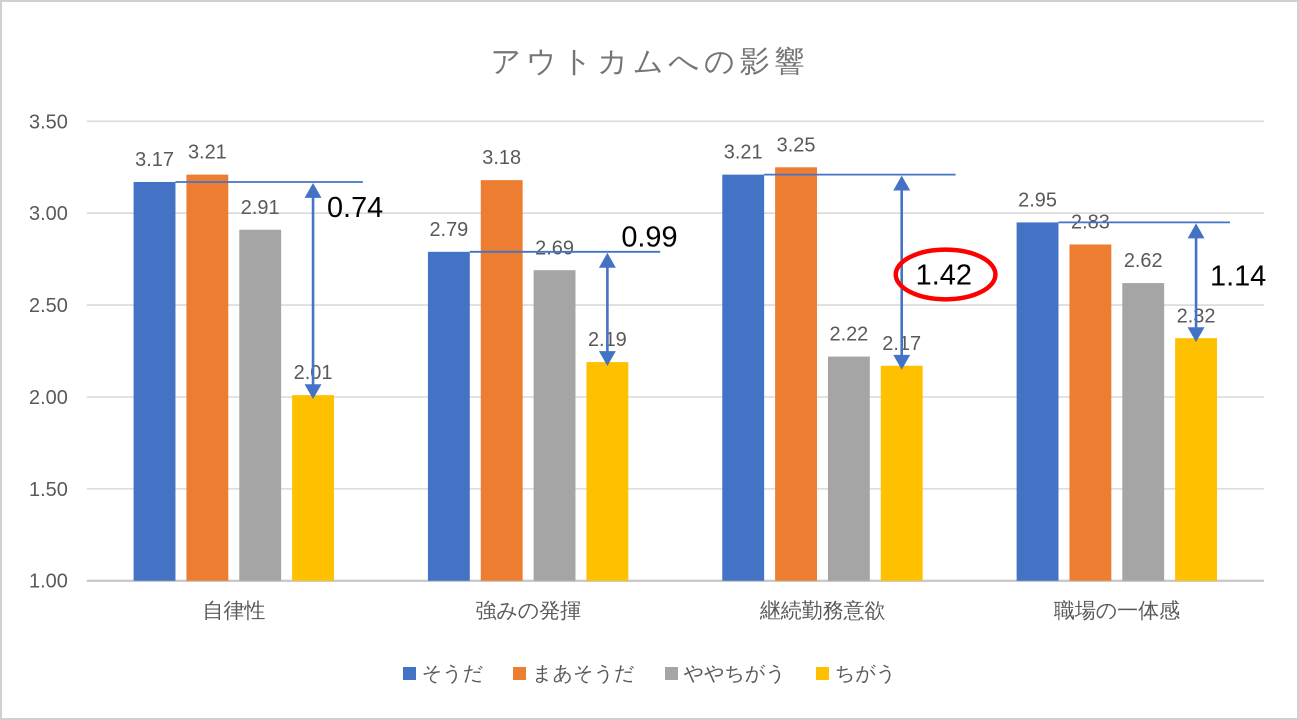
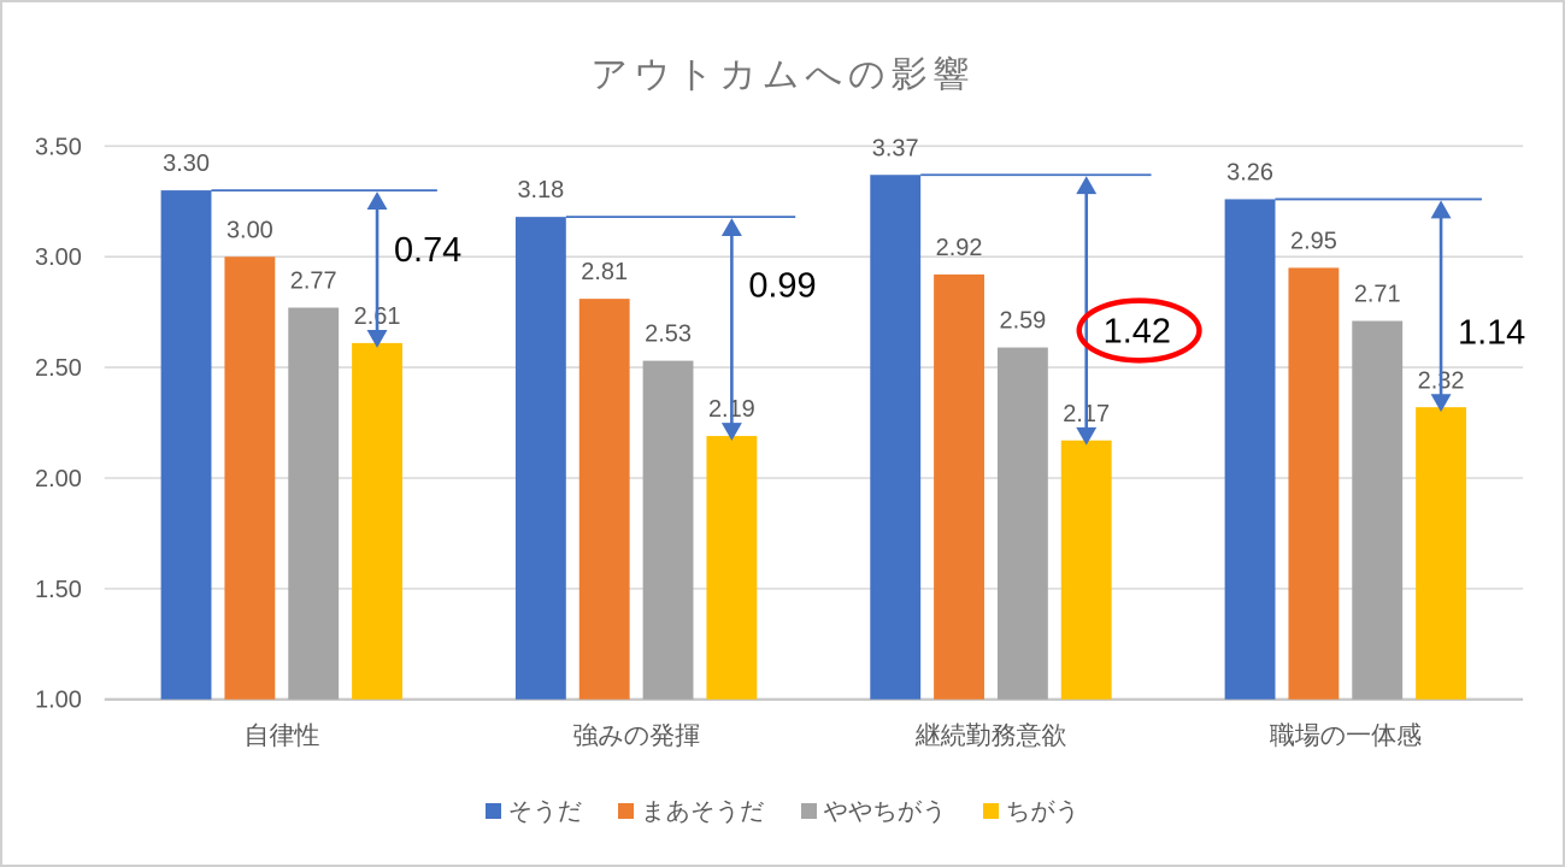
そうだ/自律性: 3.17 -> 3.30
まあそうだ/自律性: 3.21 -> 3.00
ややちがう/自律性: 2.91 -> 2.77
ちがう/自律性: 2.01 -> 2.61
そうだ/強みの発揮: 2.79 -> 3.18
まあそうだ/強みの発揮: 3.18 -> 2.81
ややちがう/強みの発揮: 2.69 -> 2.53
そうだ/継続勤務意欲: 3.21 -> 3.37
まあそうだ/継続勤務意欲: 3.25 -> 2.92
ややちがう/継続勤務意欲: 2.22 -> 2.59
そうだ/職場の一体感: 2.95 -> 3.26
まあそうだ/職場の一体感: 2.83 -> 2.95
ややちがう/職場の一体感: 2.62 -> 2.71
